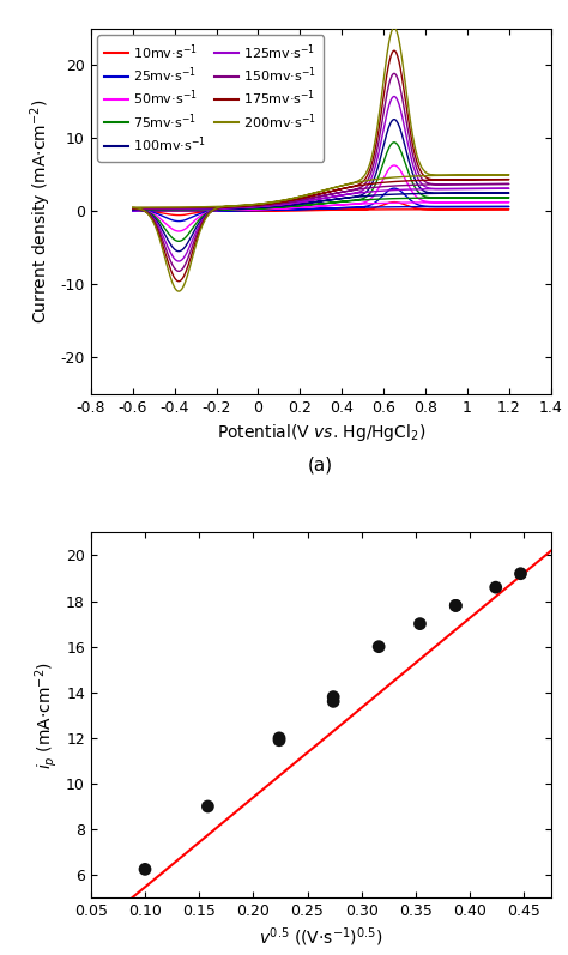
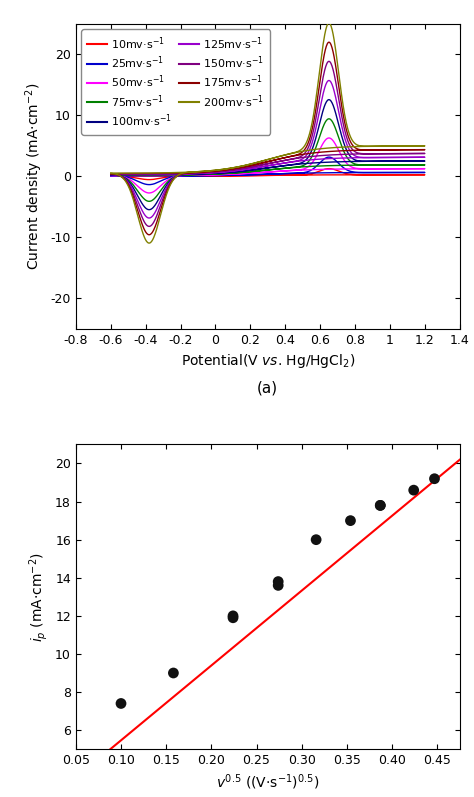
0.10: 6.2 -> 7.4
